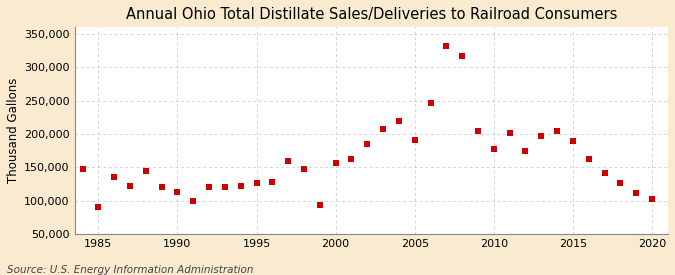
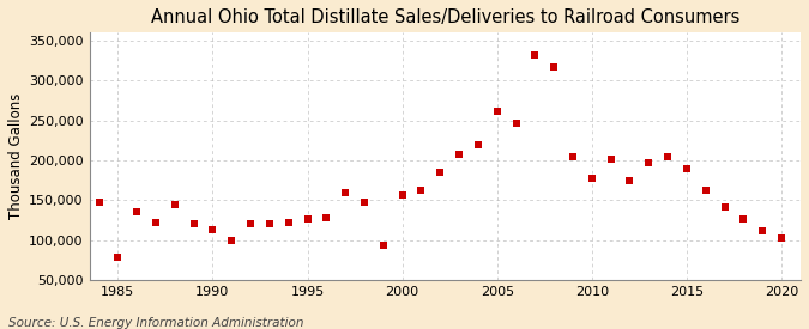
1985: 91,000 -> 78,000
2005: 191,000 -> 262,000
